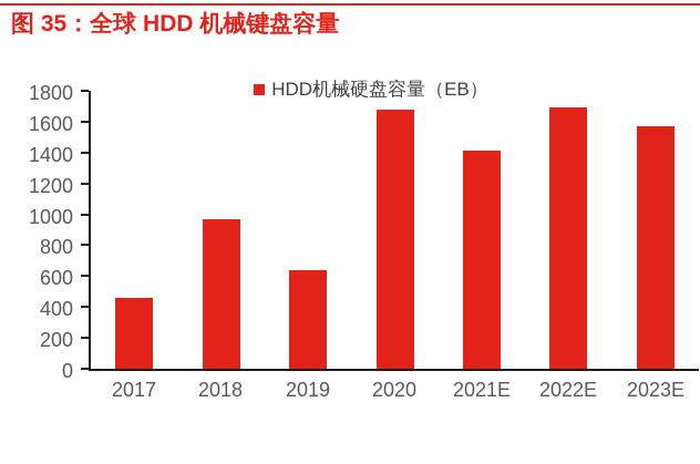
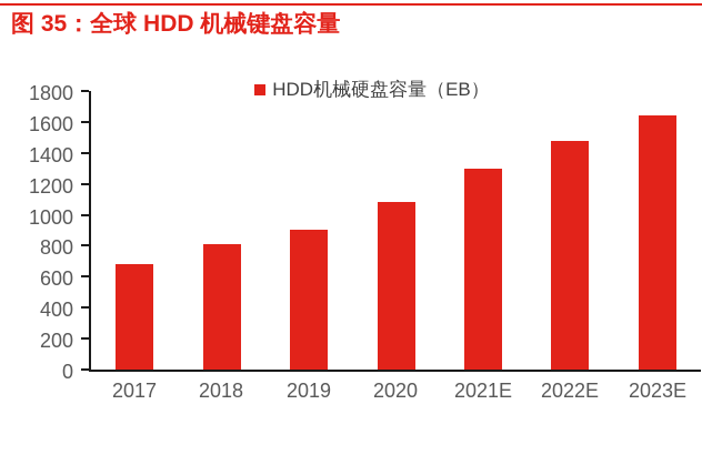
2017: 460 -> 680
2018: 970 -> 810
2019: 640 -> 900
2020: 1680 -> 1080
2021E: 1410 -> 1300
2022E: 1690 -> 1480
2023E: 1570 -> 1640
